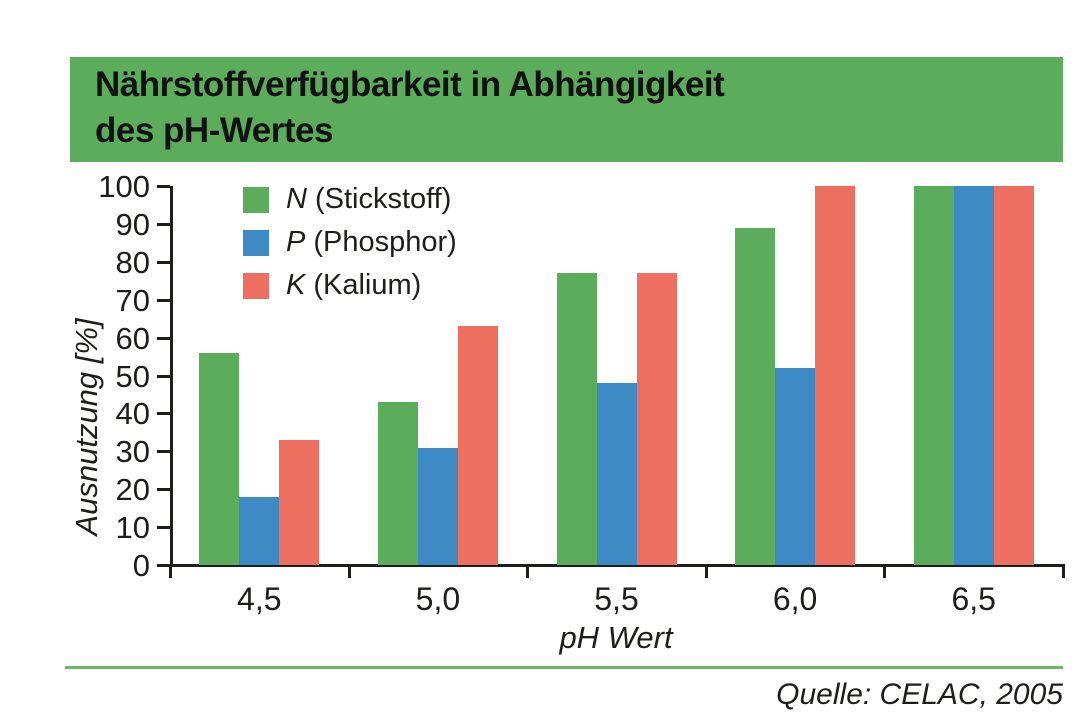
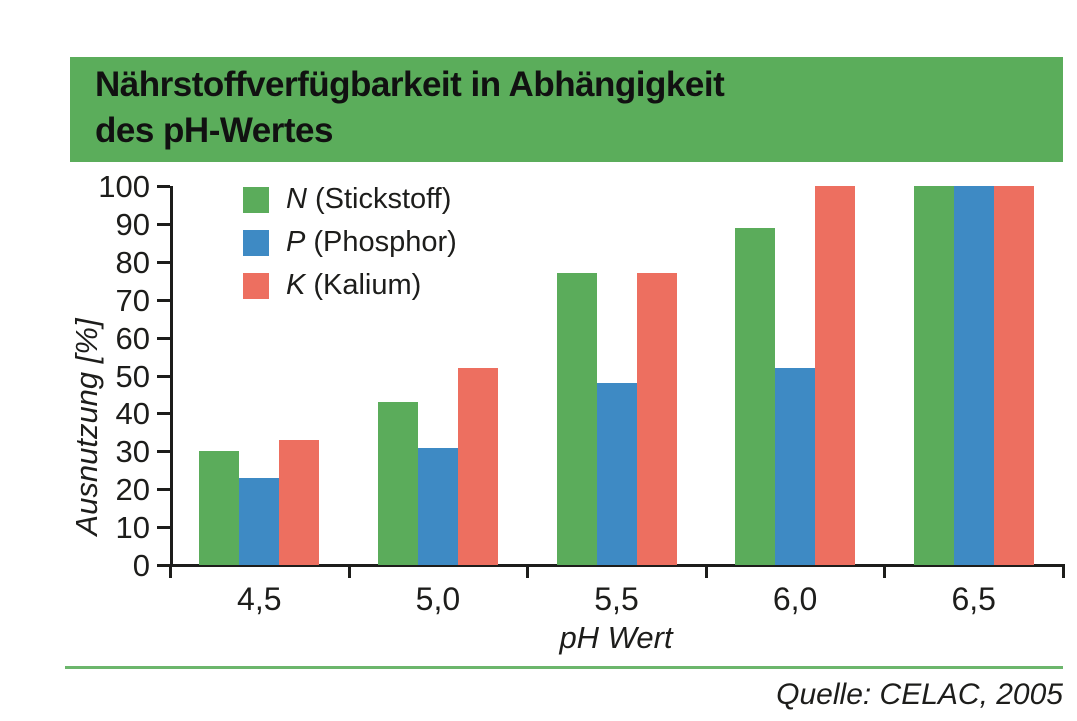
N (Stickstoff)/4,5: 56 -> 30
P (Phosphor)/4,5: 18 -> 23
K (Kalium)/5,0: 63 -> 52
